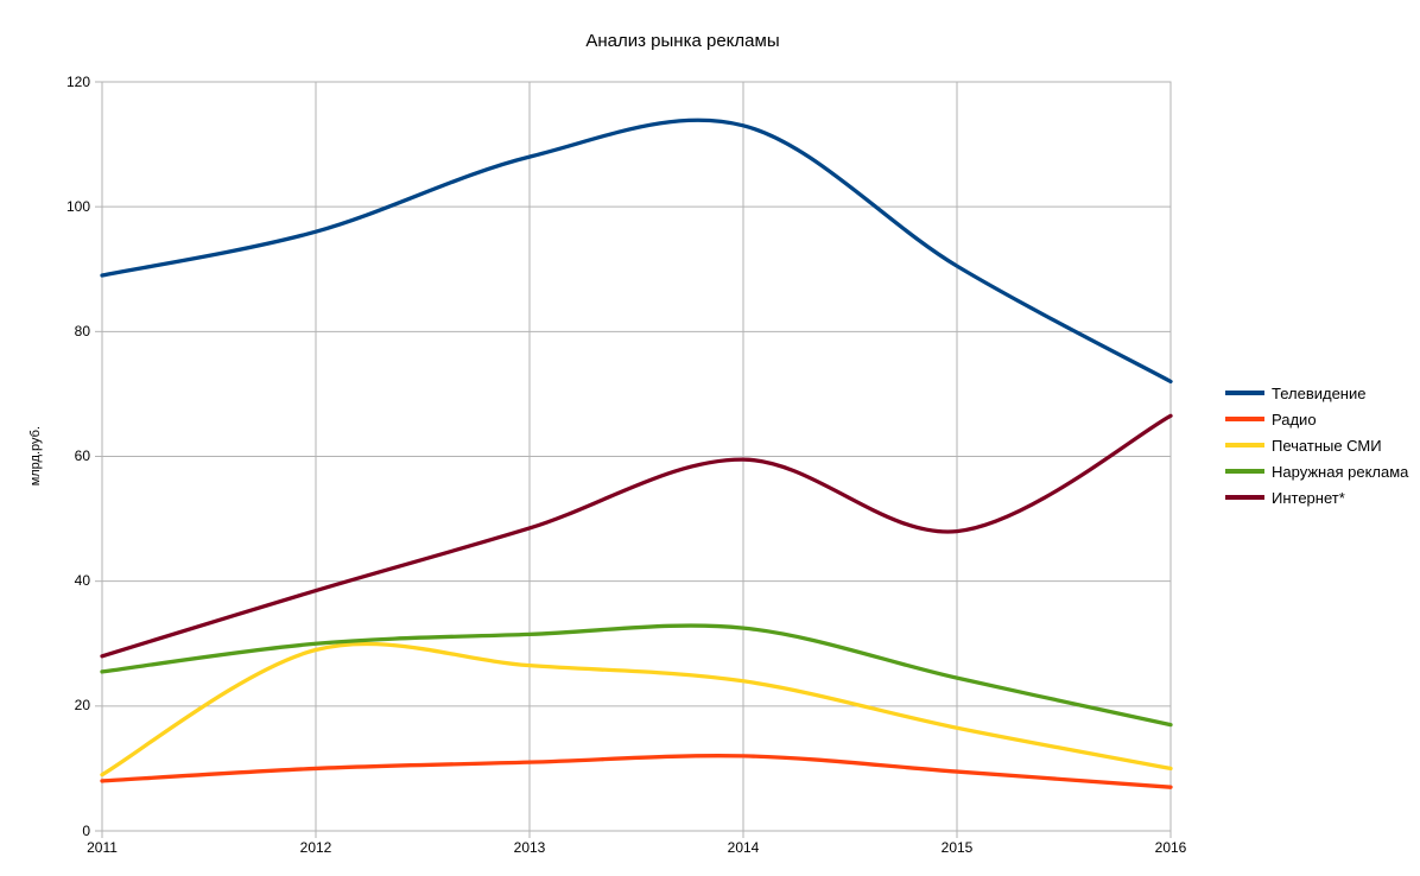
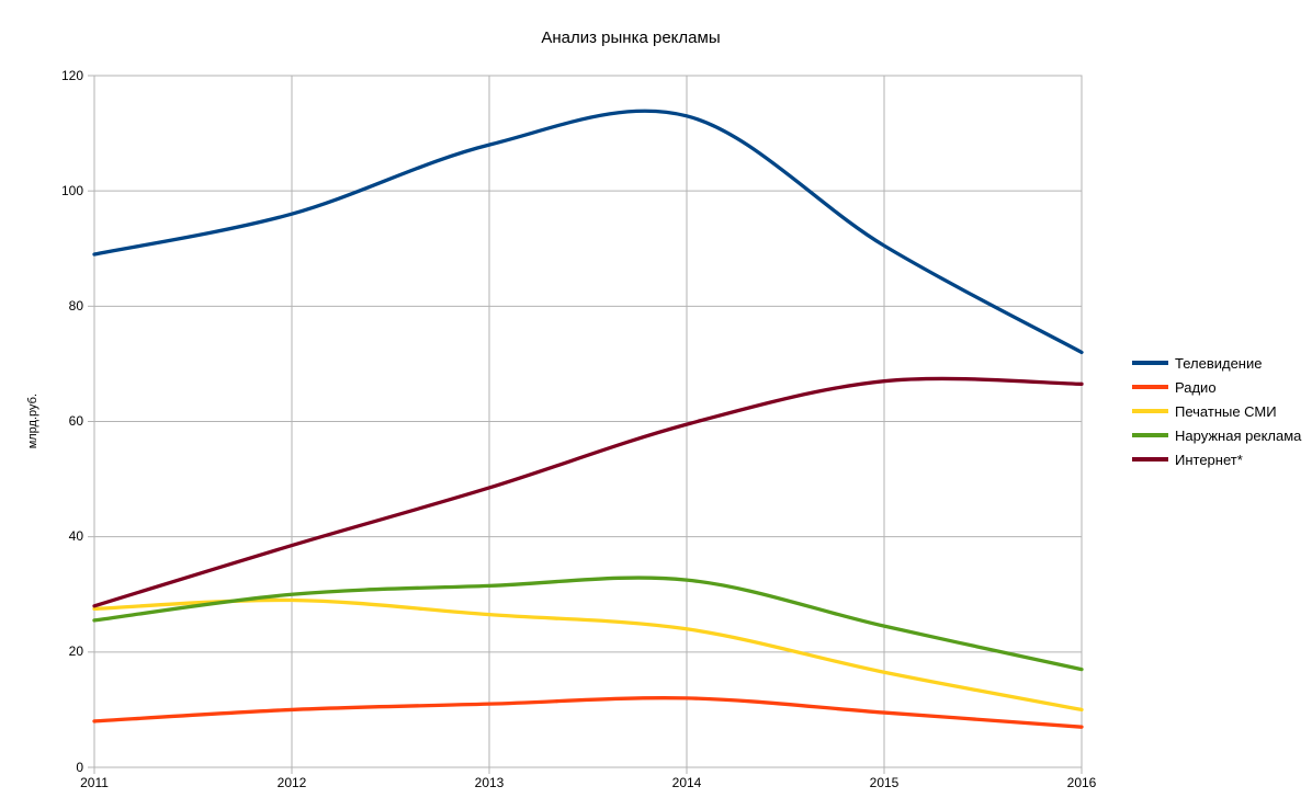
Печатные СМИ/2011: 9 -> 28
Интернет*/2015: 48 -> 67
